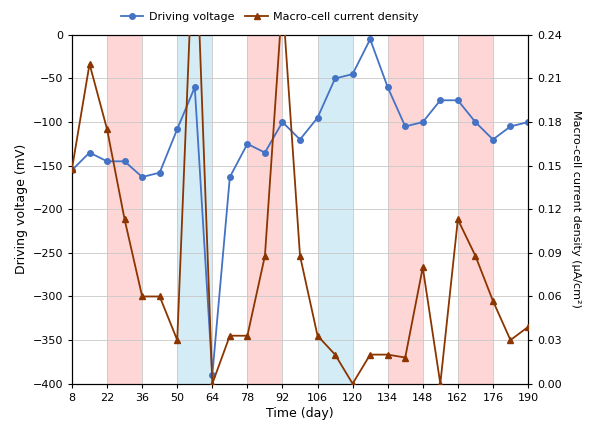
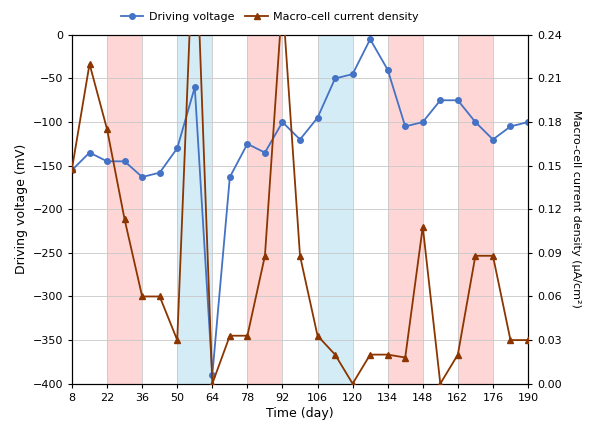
Driving voltage/50: -108 -> -130
Driving voltage/134: -60 -> -40
Macro-cell current density/148: 0.080 -> 0.108
Macro-cell current density/162: 0.113 -> 0.020
Macro-cell current density/176: 0.057 -> 0.088
Macro-cell current density/190: 0.039 -> 0.030
